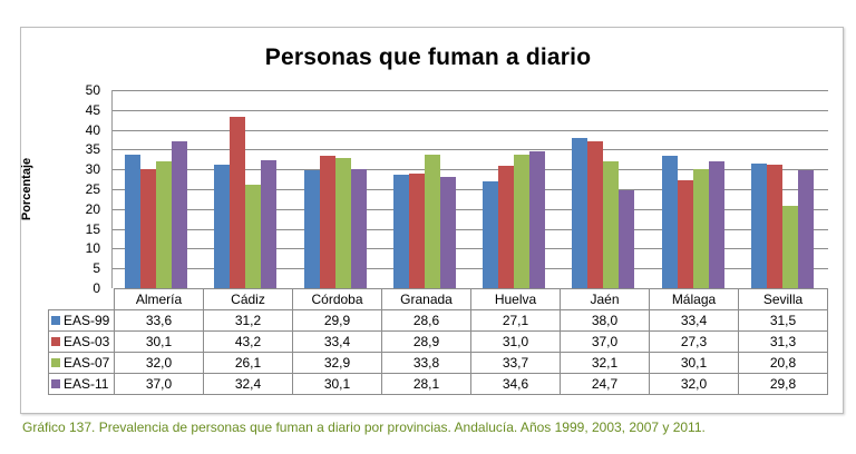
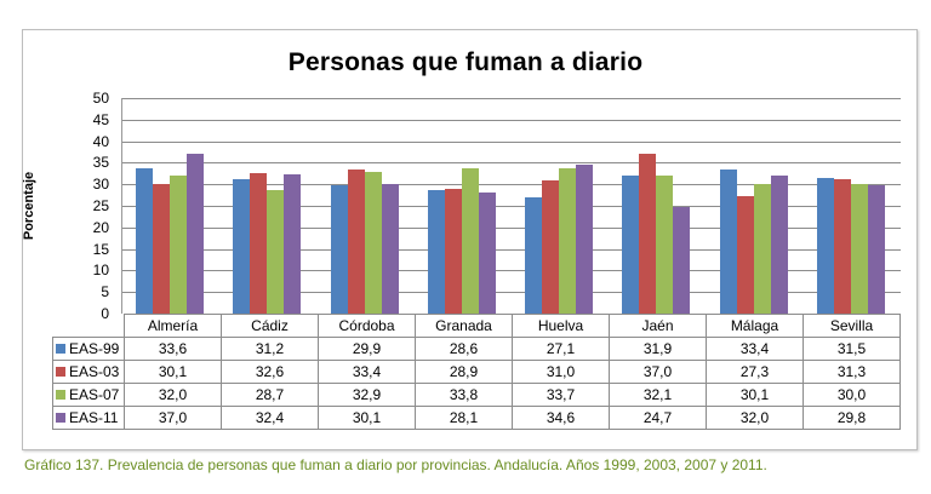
EAS-03/Cádiz: 43,2 -> 32,6
EAS-07/Cádiz: 26,1 -> 28,7
EAS-99/Jaén: 38,0 -> 31,9
EAS-07/Sevilla: 20,8 -> 30,0
